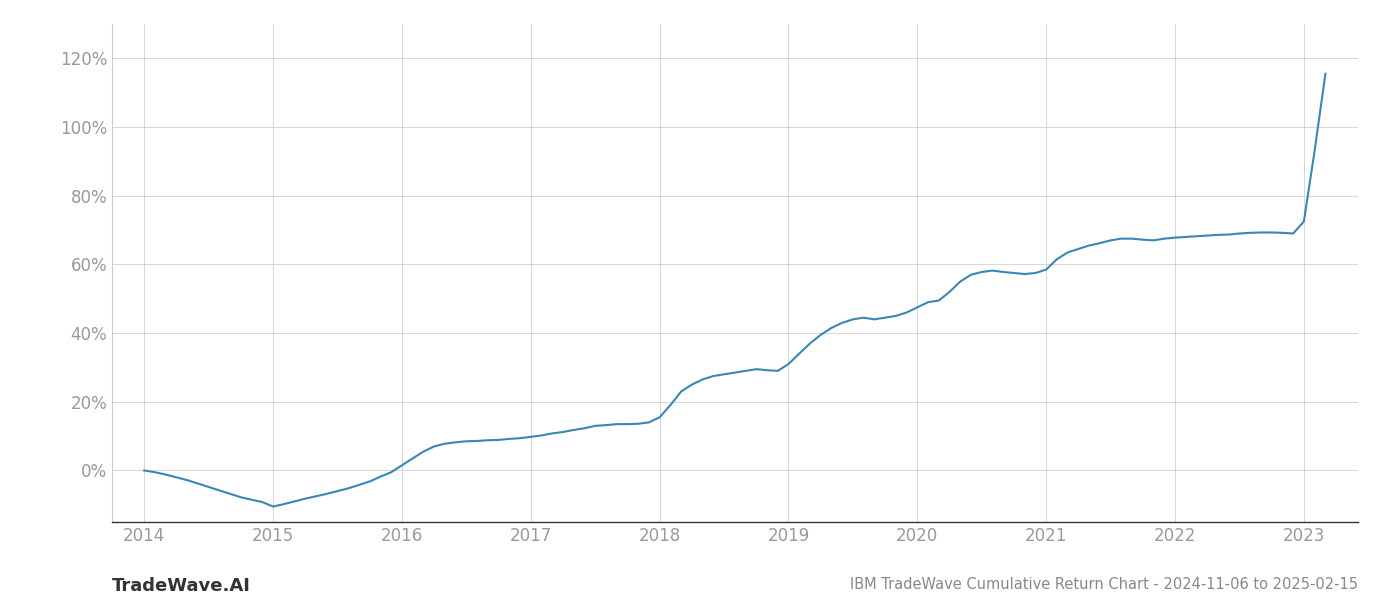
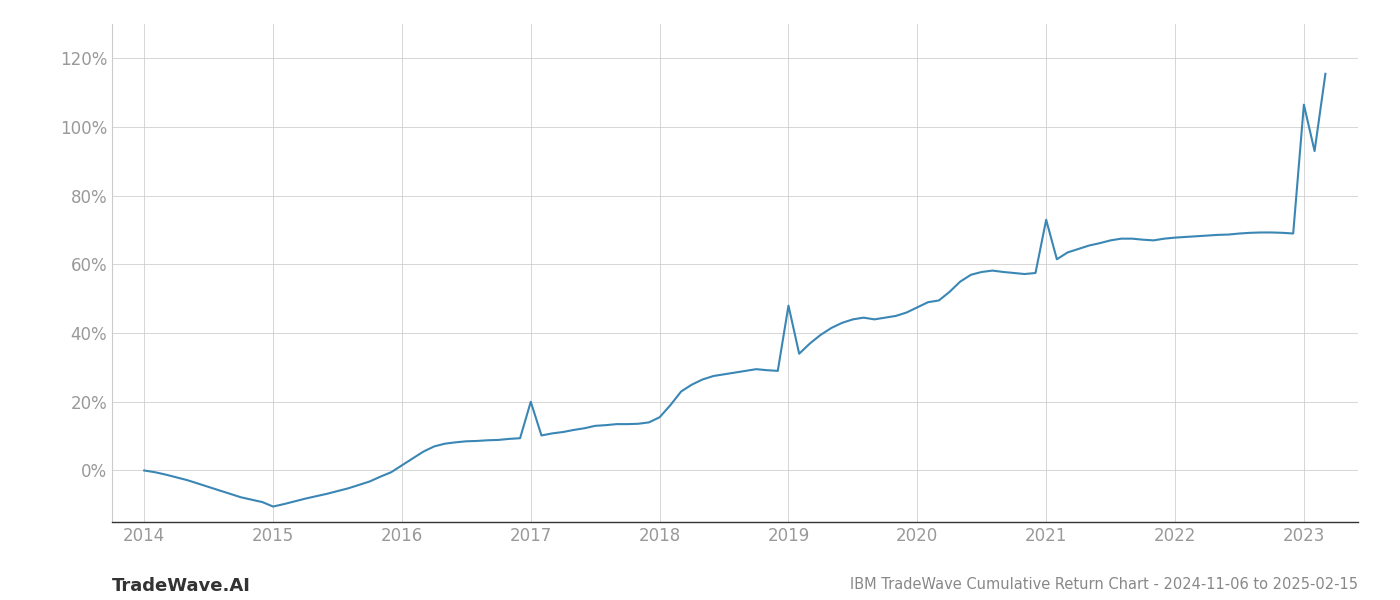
2017: 9.8% -> 20.0%
2019: 31.0% -> 48.0%
2021: 58.5% -> 73.0%
2023: 72.5% -> 106.5%
